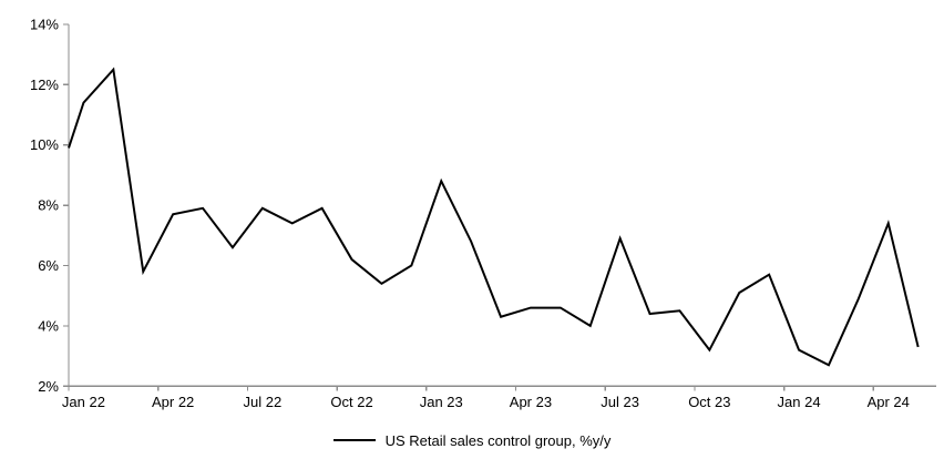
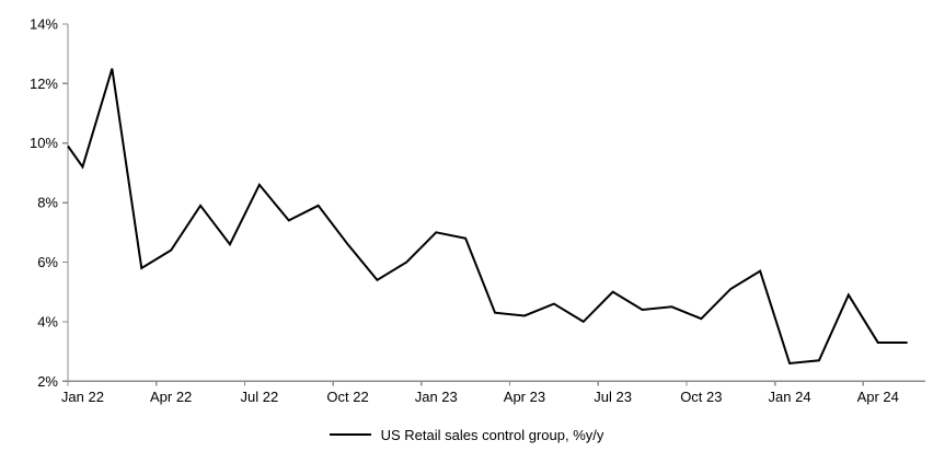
Jan 22: 11.4% -> 9.2%
Apr 22: 7.7% -> 6.4%
Jul 22: 7.9% -> 8.6%
Oct 22: 6.2% -> 6.6%
Jan 23: 8.8% -> 7.0%
Apr 23: 4.6% -> 4.2%
Jul 23: 6.9% -> 5.0%
Oct 23: 3.2% -> 4.1%
Jan 24: 3.2% -> 2.6%
Apr 24: 7.4% -> 3.3%
